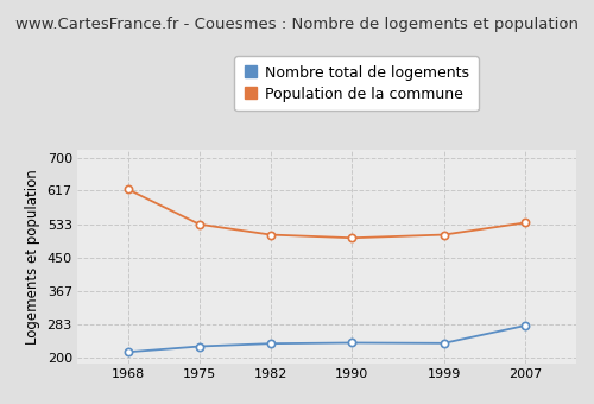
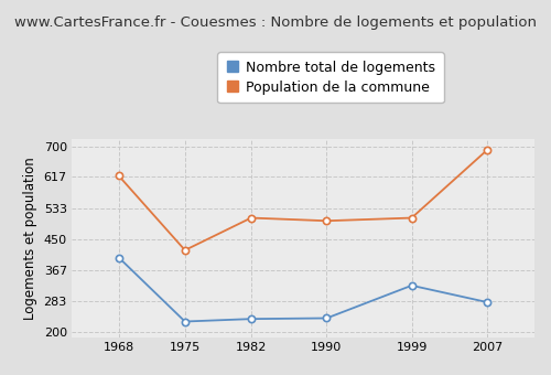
Nombre total de logements/1968: 214 -> 400
Population de la commune/1975: 533 -> 420
Nombre total de logements/1999: 236 -> 325
Population de la commune/2007: 537 -> 690
